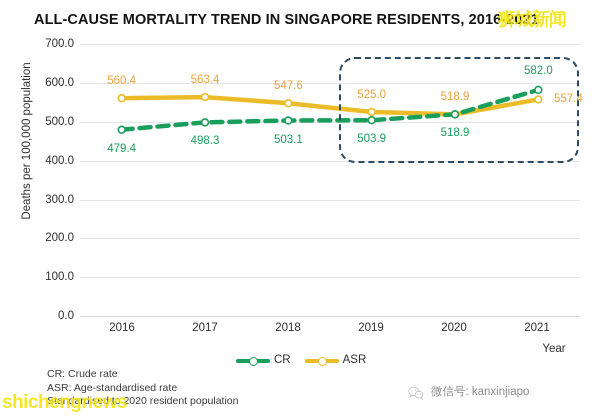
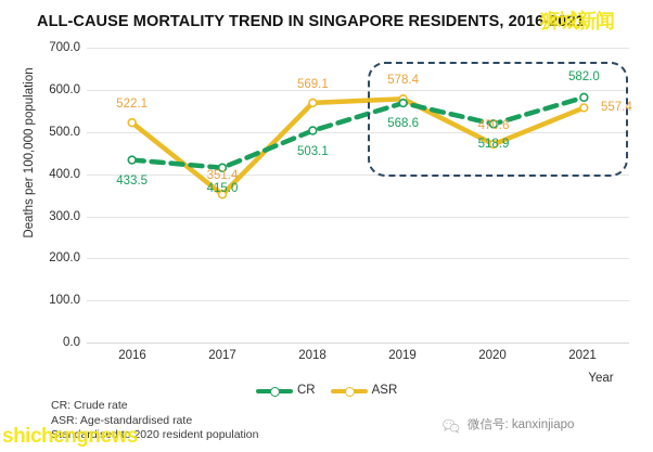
CR/2016: 479.4 -> 433.5
ASR/2016: 560.4 -> 522.1
CR/2017: 498.3 -> 415.0
ASR/2017: 563.4 -> 351.4
ASR/2018: 547.6 -> 569.1
CR/2019: 503.9 -> 568.6
ASR/2019: 525.0 -> 578.4
ASR/2020: 518.9 -> 470.6
